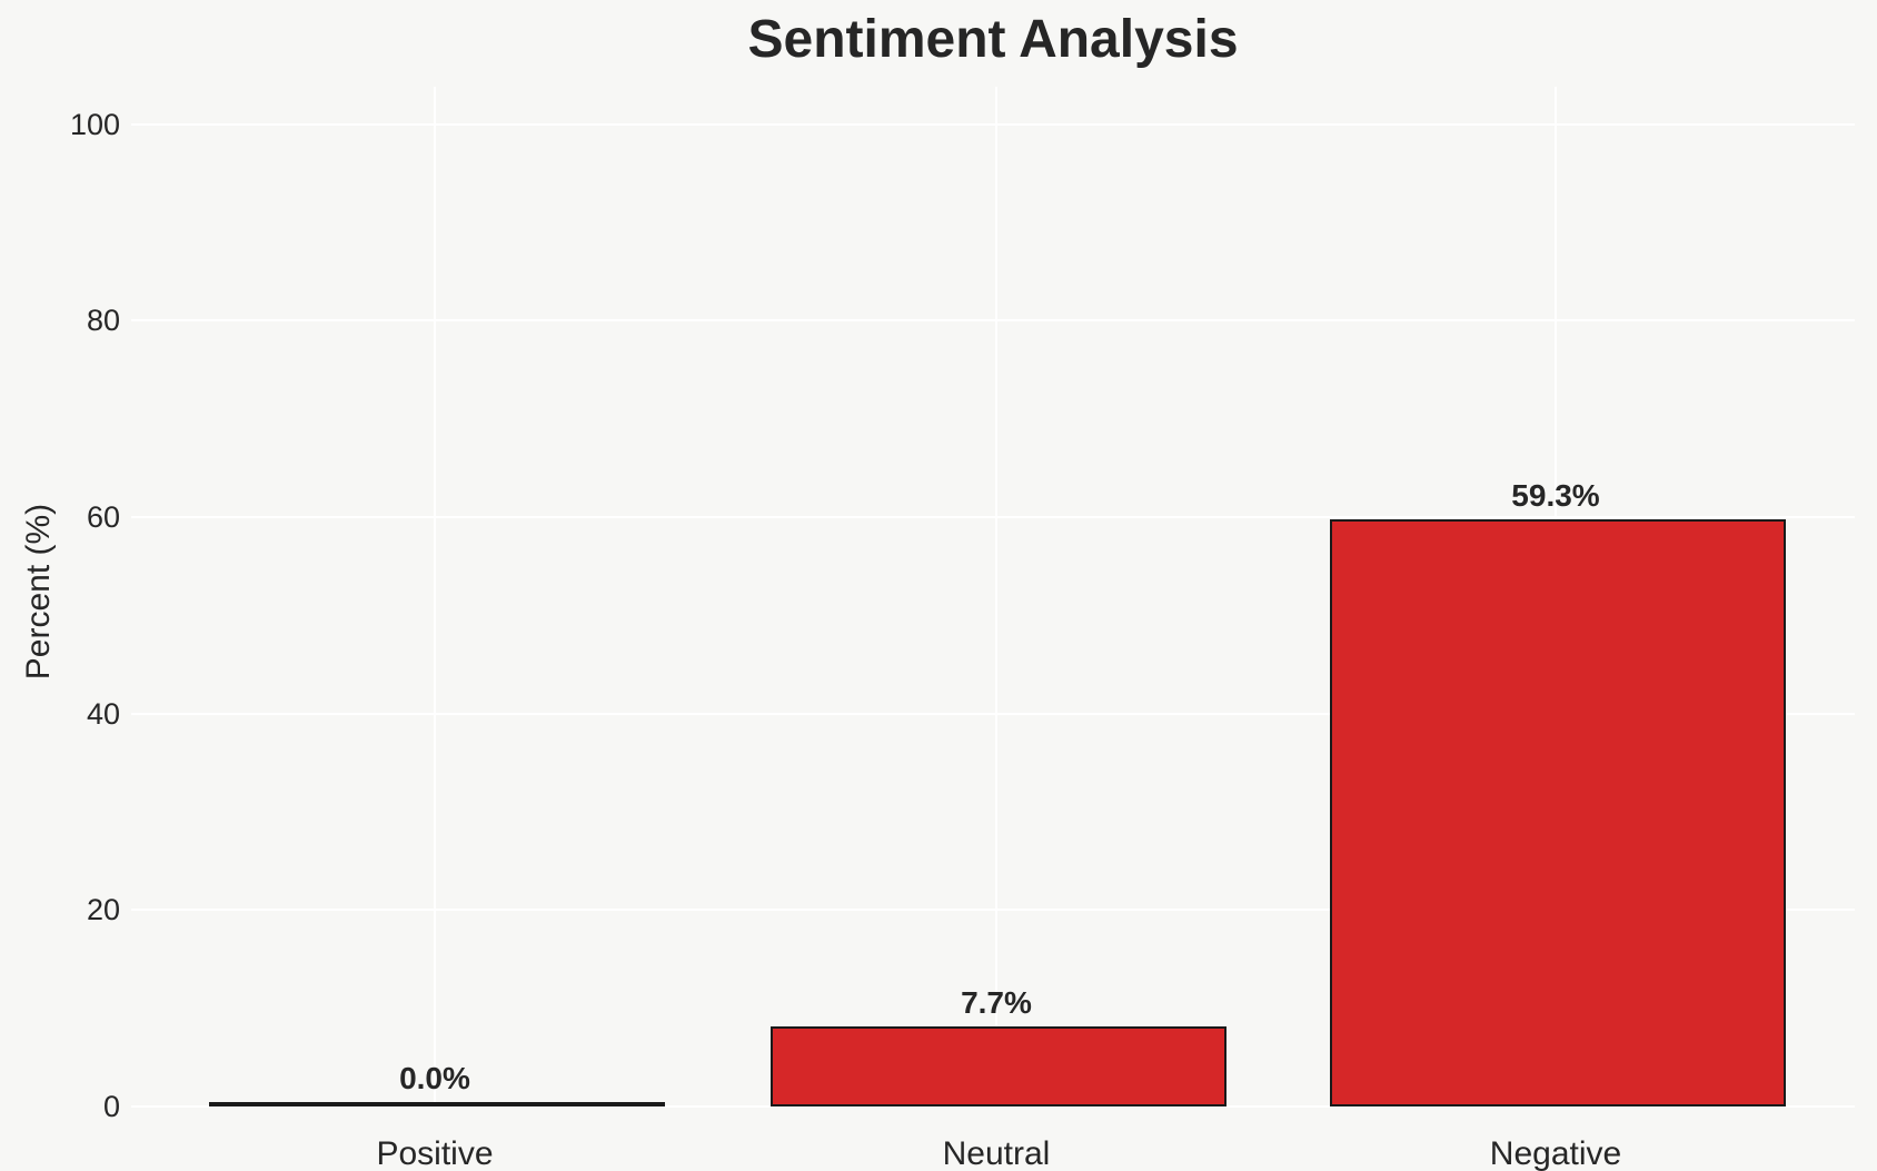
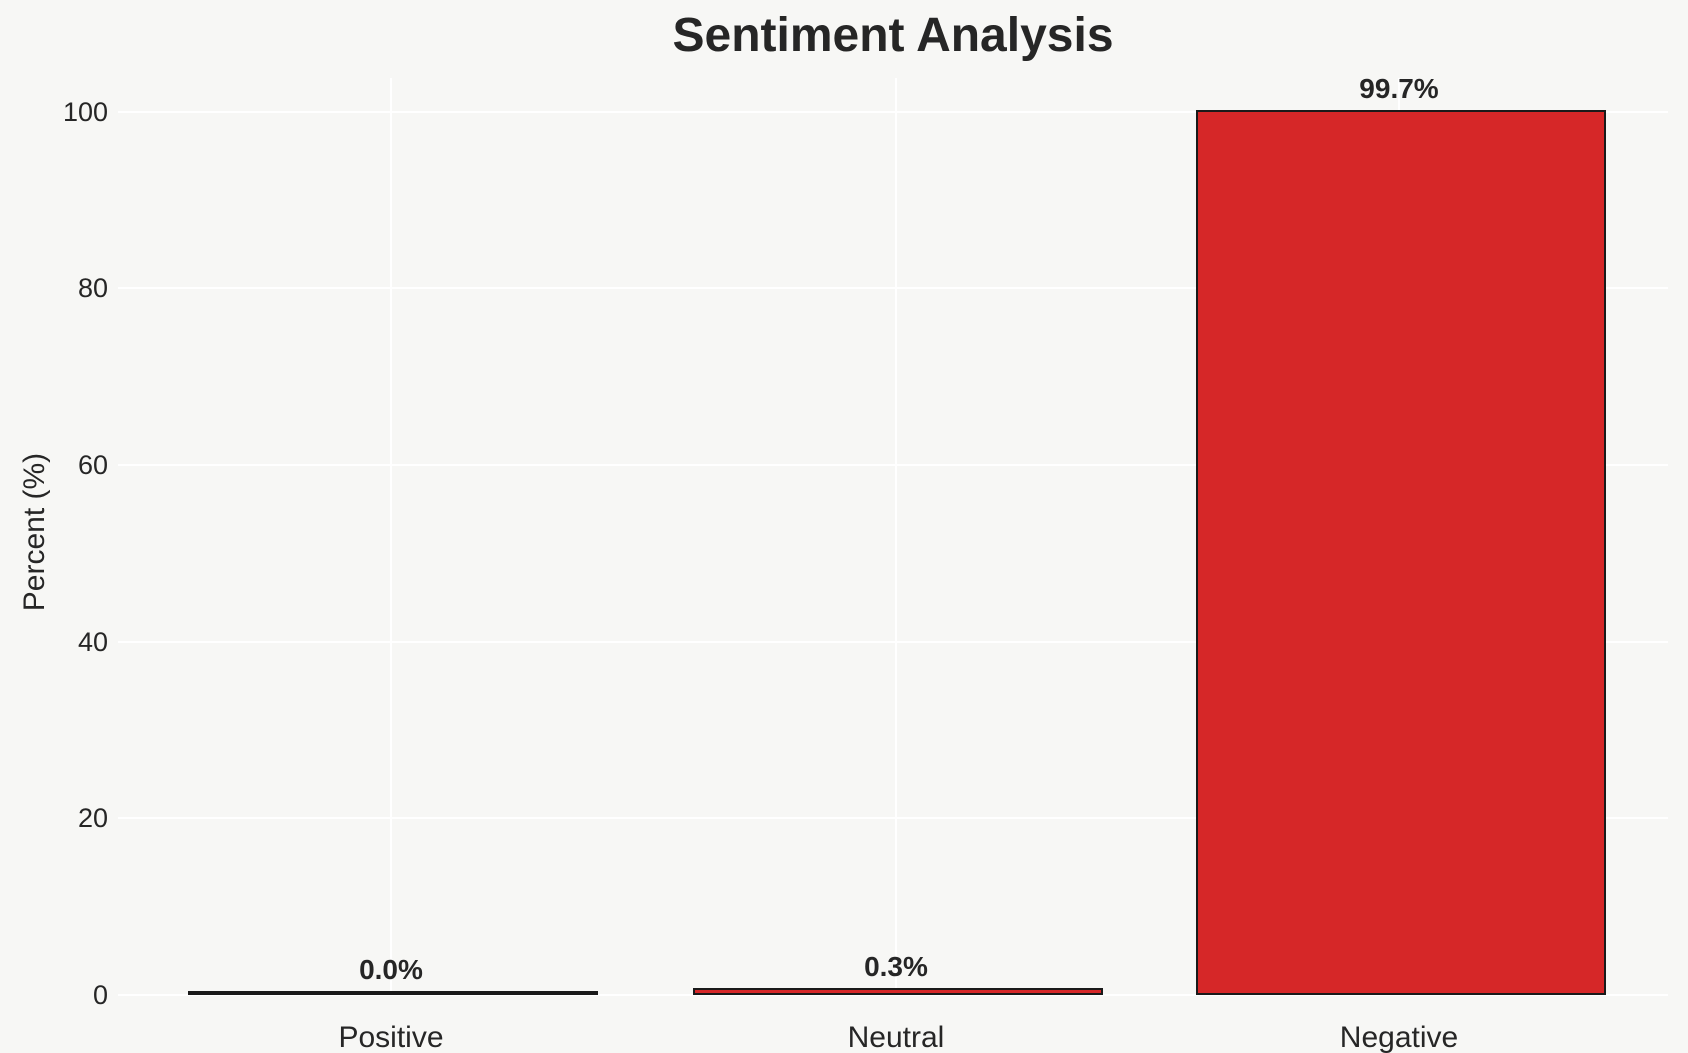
Neutral: 7.7% -> 0.3%
Negative: 59.3% -> 99.7%
